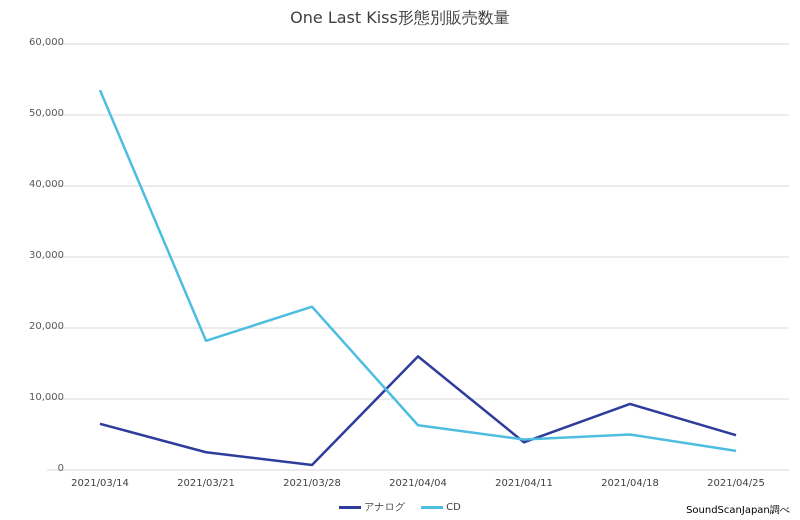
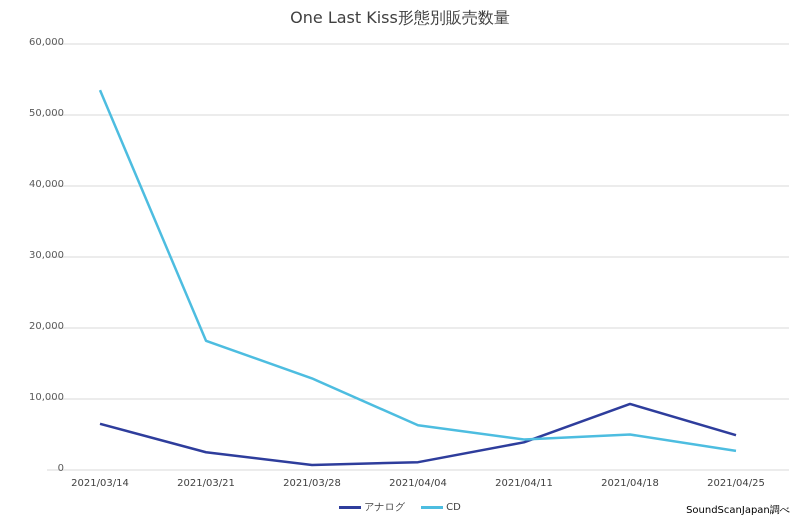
CD/2021/03/28: 23000 -> 13000
アナログ/2021/04/04: 16000 -> 1000
